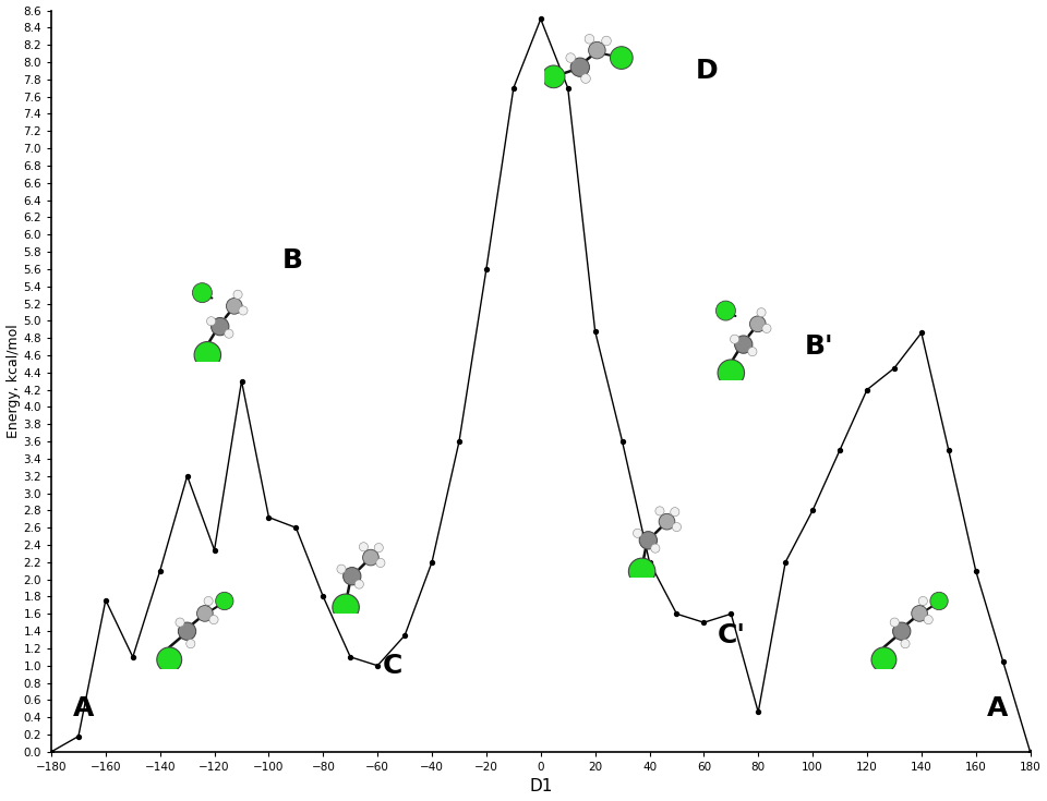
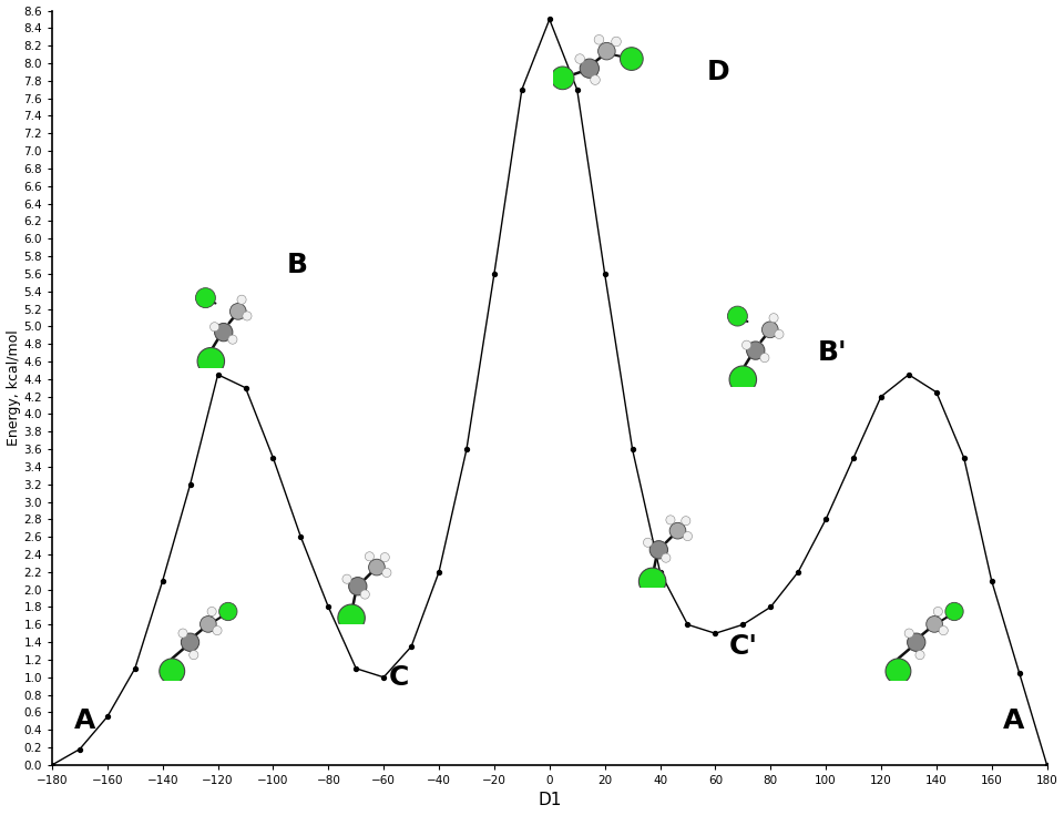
−160: 1.76 -> 0.55
−120: 2.34 -> 4.45
−100: 2.72 -> 3.50
20: 4.88 -> 5.60
80: 0.46 -> 1.80
140: 4.86 -> 4.25
